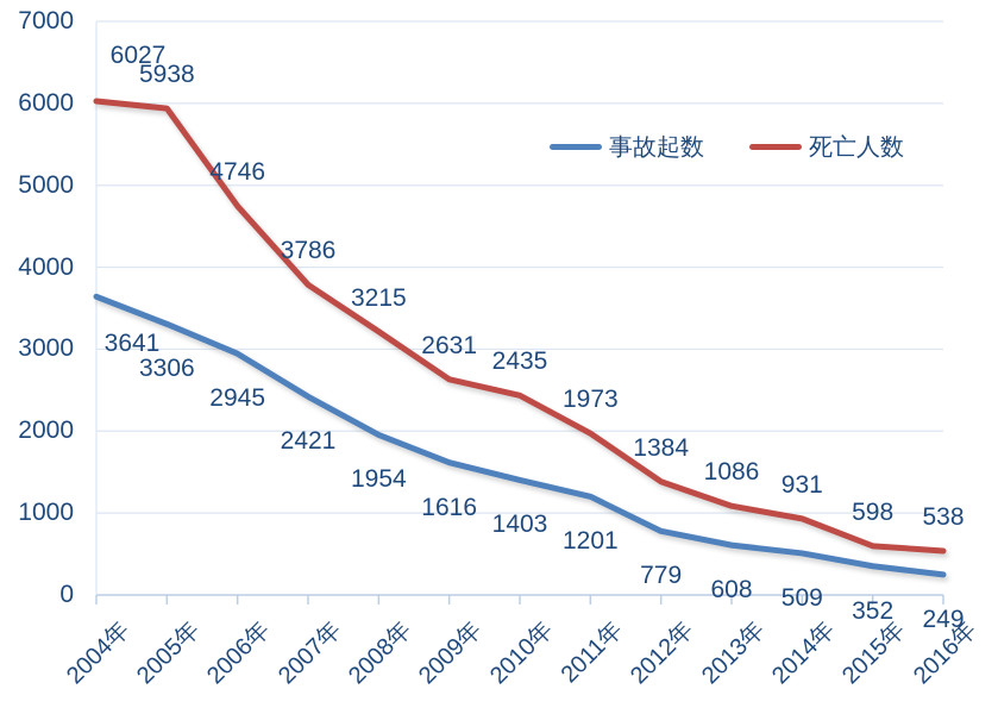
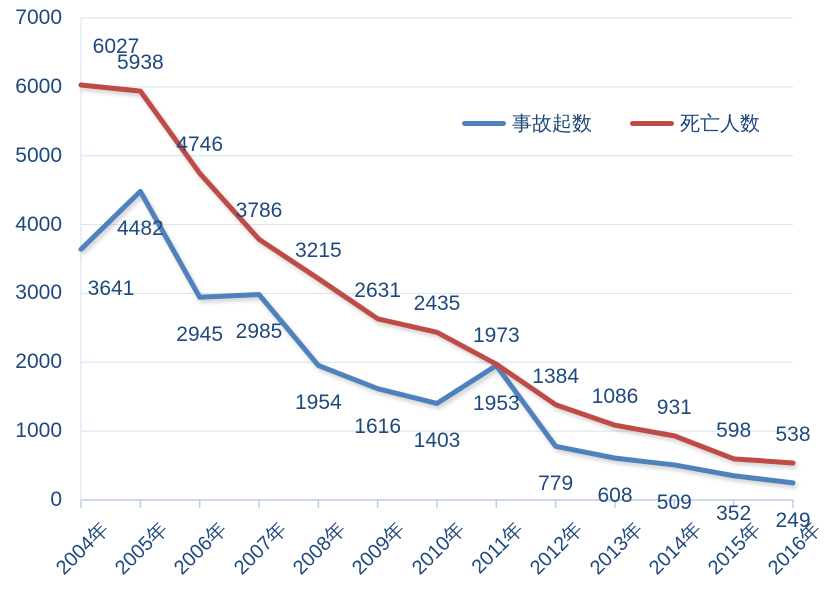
事故起数/2005年: 3306 -> 4482
事故起数/2007年: 2421 -> 2985
事故起数/2011年: 1201 -> 1953
